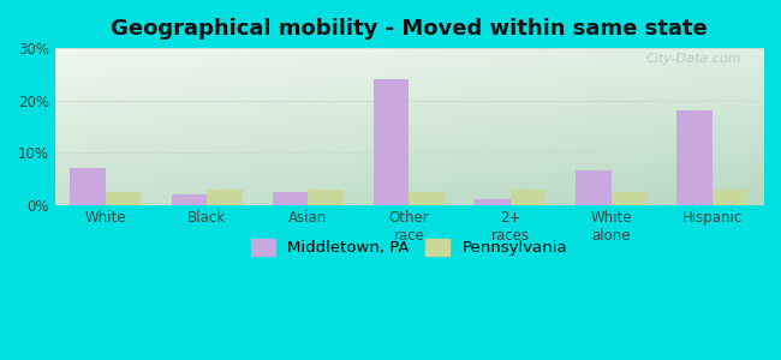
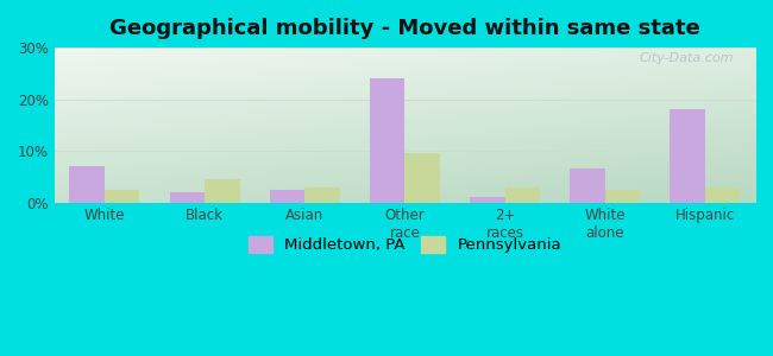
Pennsylvania/Black: 3.0% -> 4.5%
Pennsylvania/Other race: 2.5% -> 9.5%
